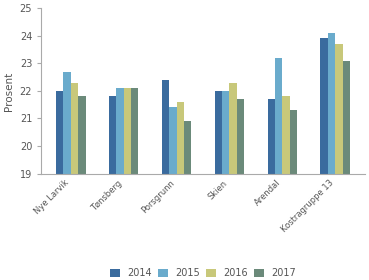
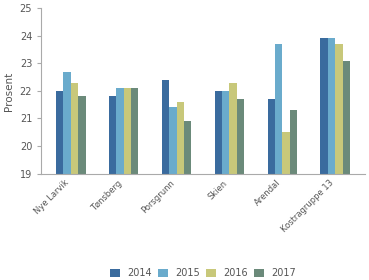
2015/Arendal: 23.2 -> 23.7
2016/Arendal: 21.8 -> 20.5
2015/Kostragruppe 13: 24.1 -> 23.9
